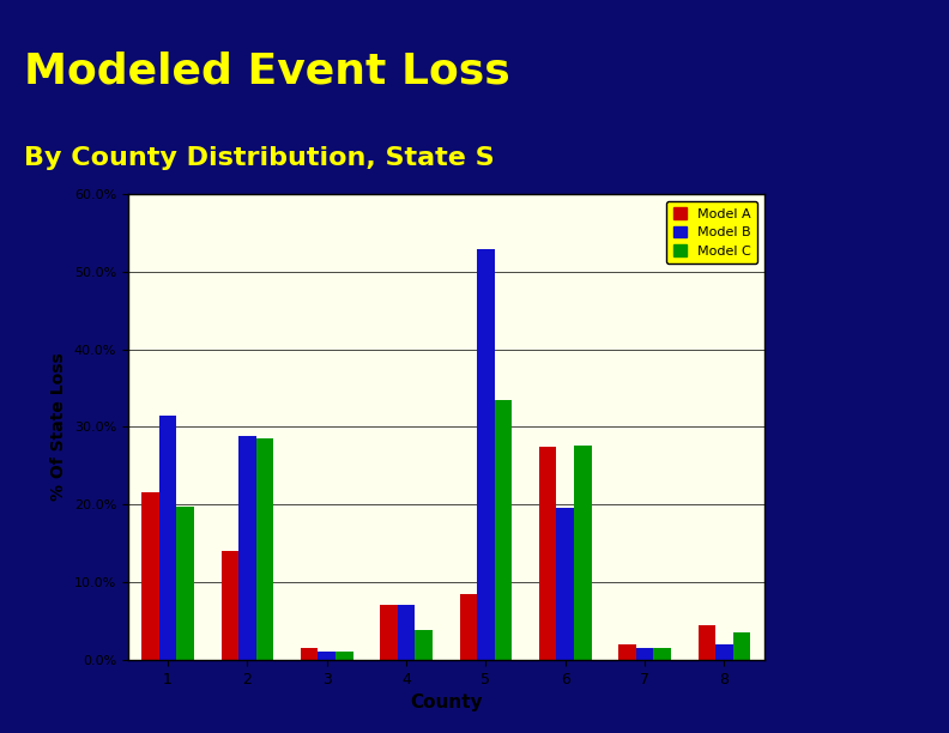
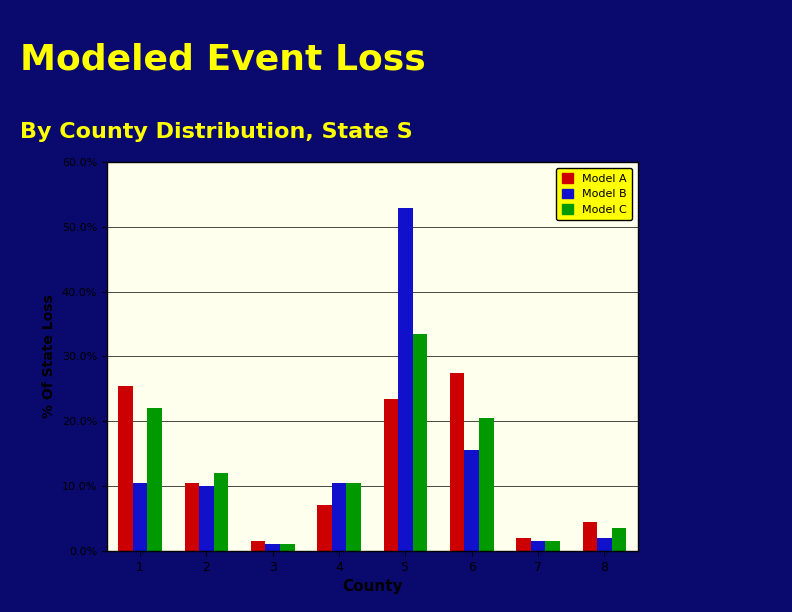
Model A/1: 21.6% -> 25.5%
Model B/1: 31.4% -> 10.5%
Model C/1: 19.8% -> 22.0%
Model A/2: 14.0% -> 10.5%
Model B/2: 28.8% -> 10.0%
Model C/2: 28.6% -> 12.0%
Model B/4: 7.0% -> 10.5%
Model C/4: 3.8% -> 10.5%
Model A/5: 8.4% -> 23.5%
Model B/6: 19.6% -> 15.5%
Model C/6: 27.6% -> 20.5%
